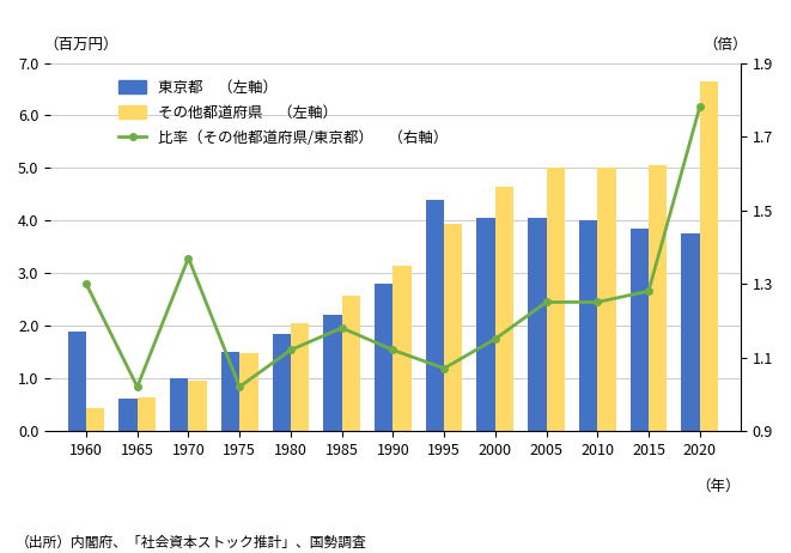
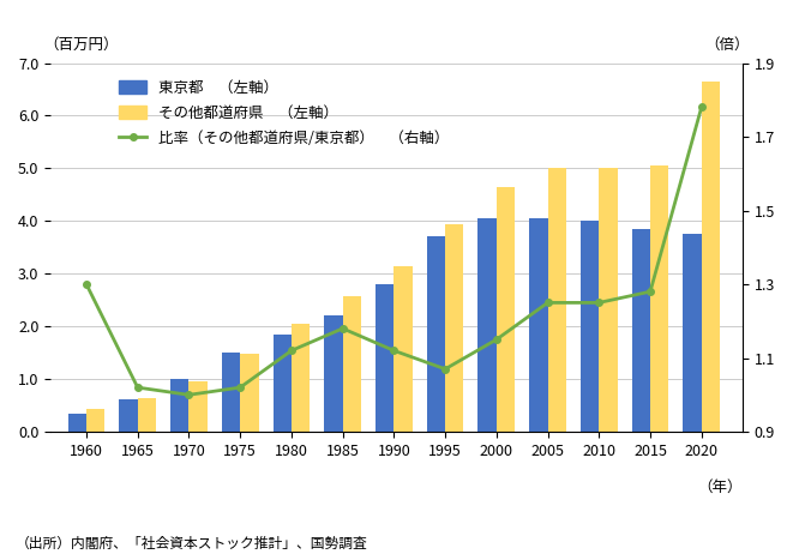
東京都 （左軸）/1960: 1.90 -> 0.35
比率（その他都道府県/東京都） （右軸）/1970: 1.37 -> 1.00
東京都 （左軸）/1995: 4.40 -> 3.70
